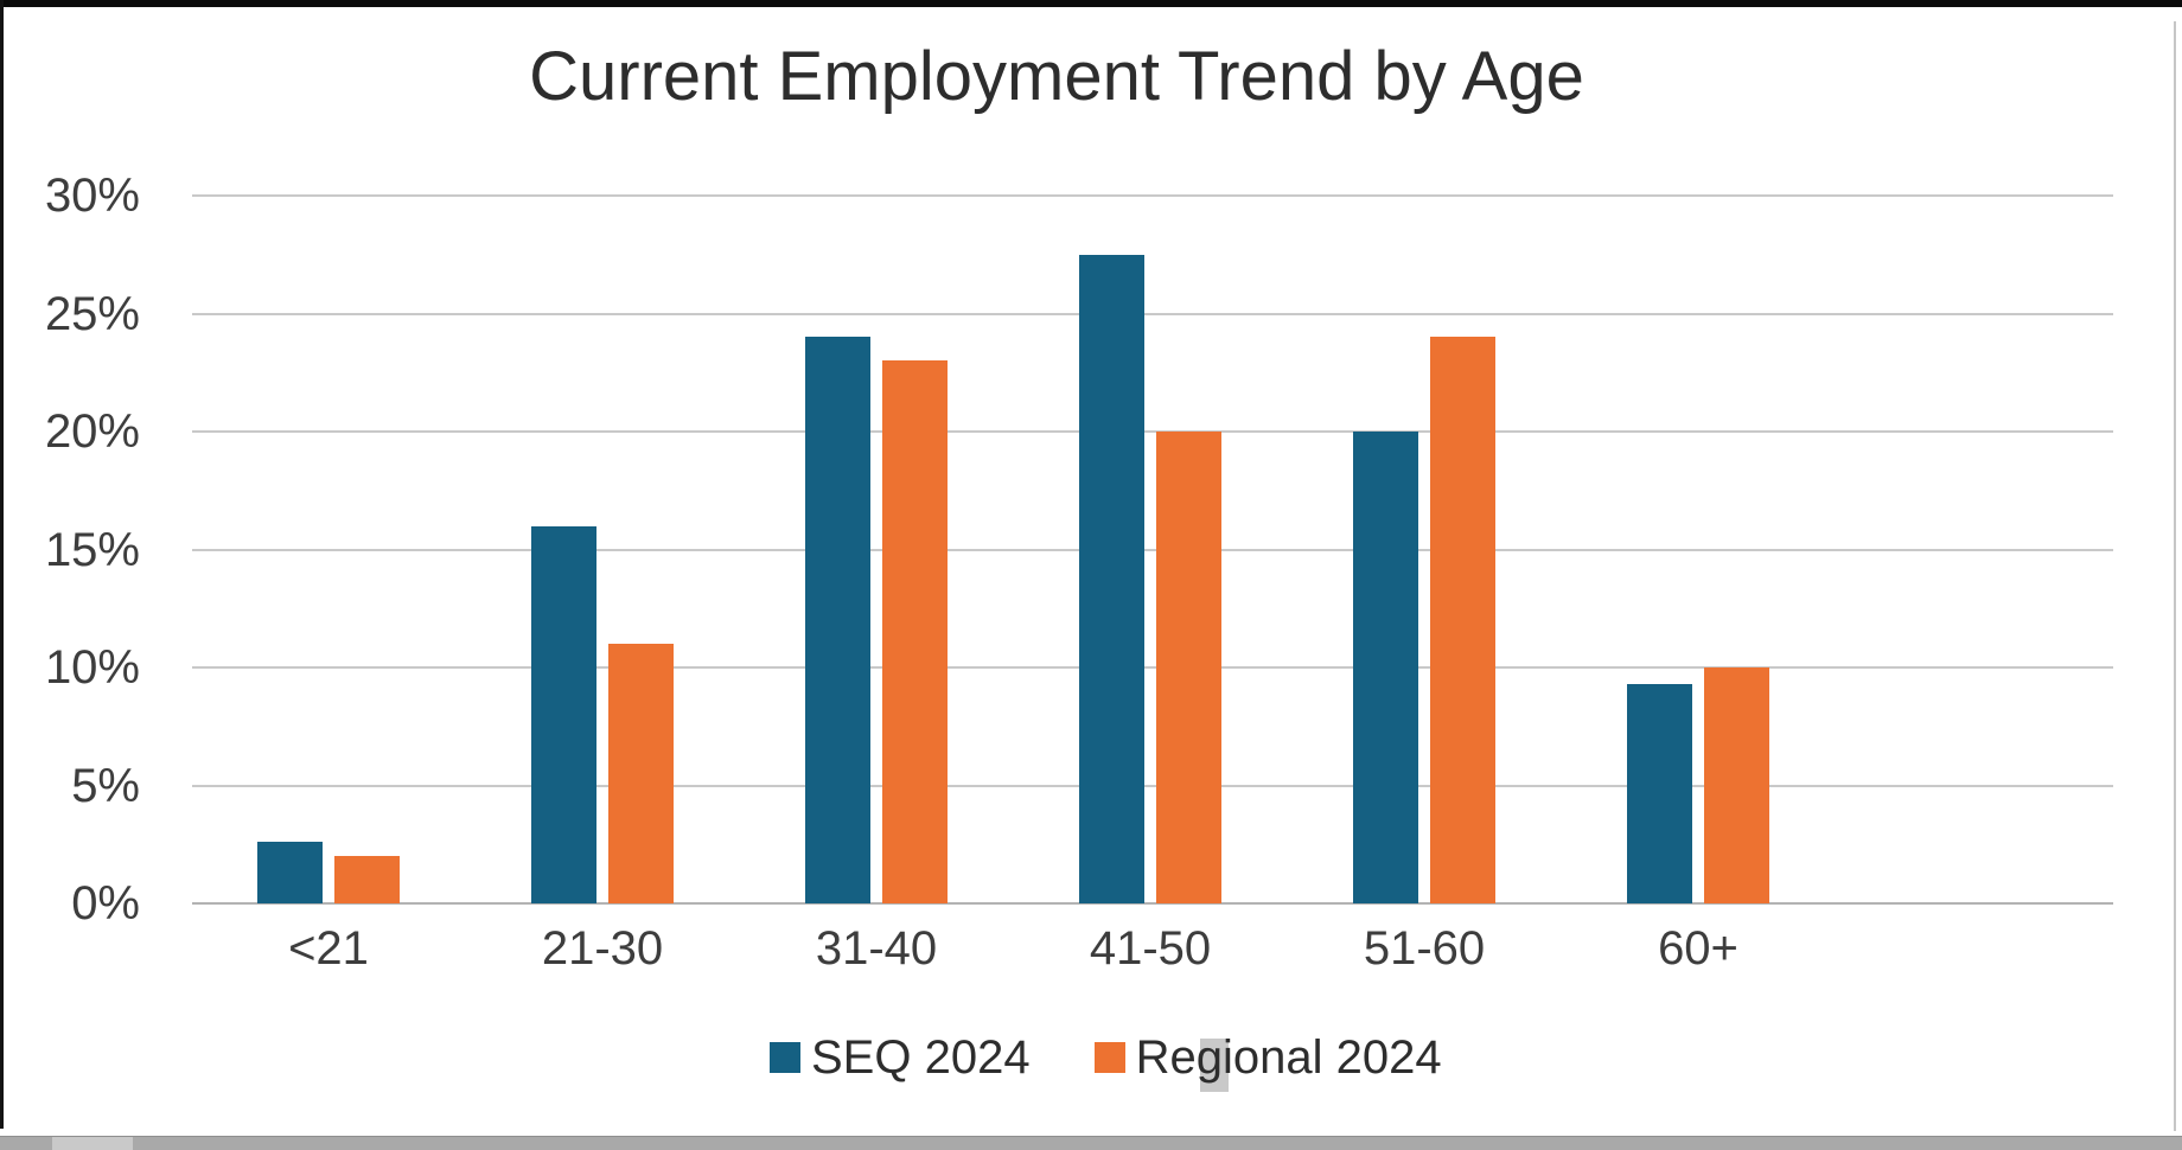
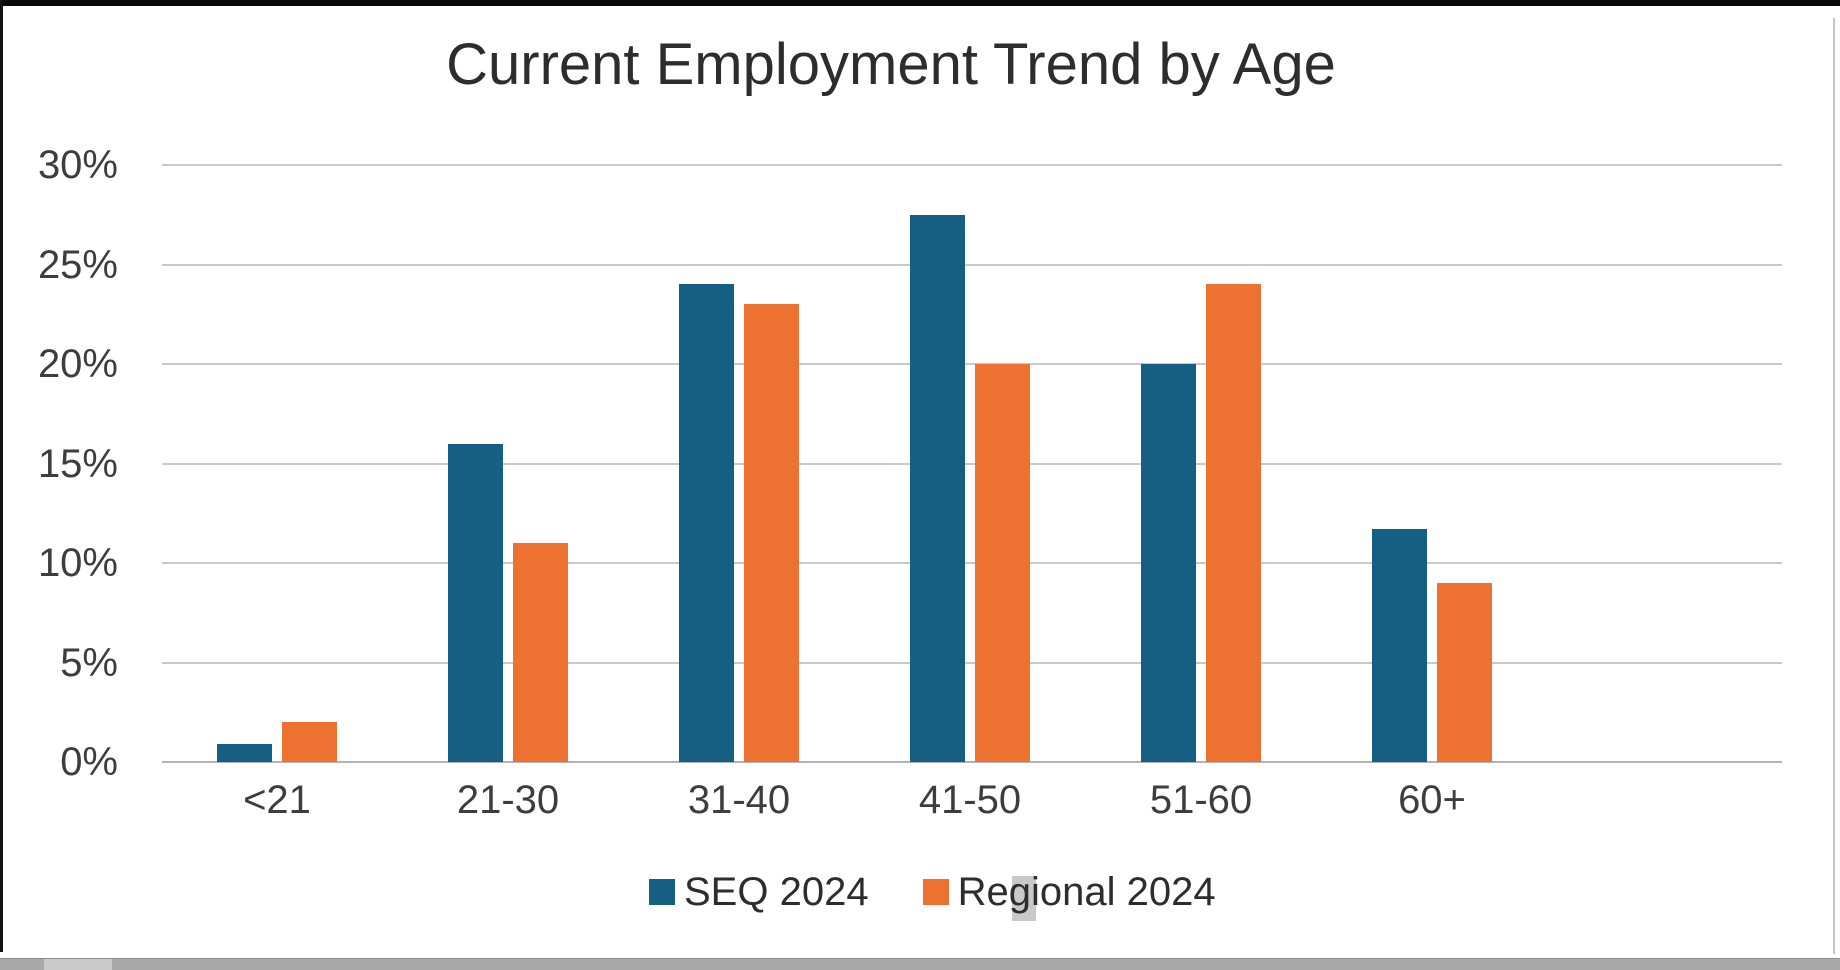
SEQ 2024/<21: 2.6% -> 0.9%
SEQ 2024/60+: 9.3% -> 11.7%
Regional 2024/60+: 10% -> 9%
